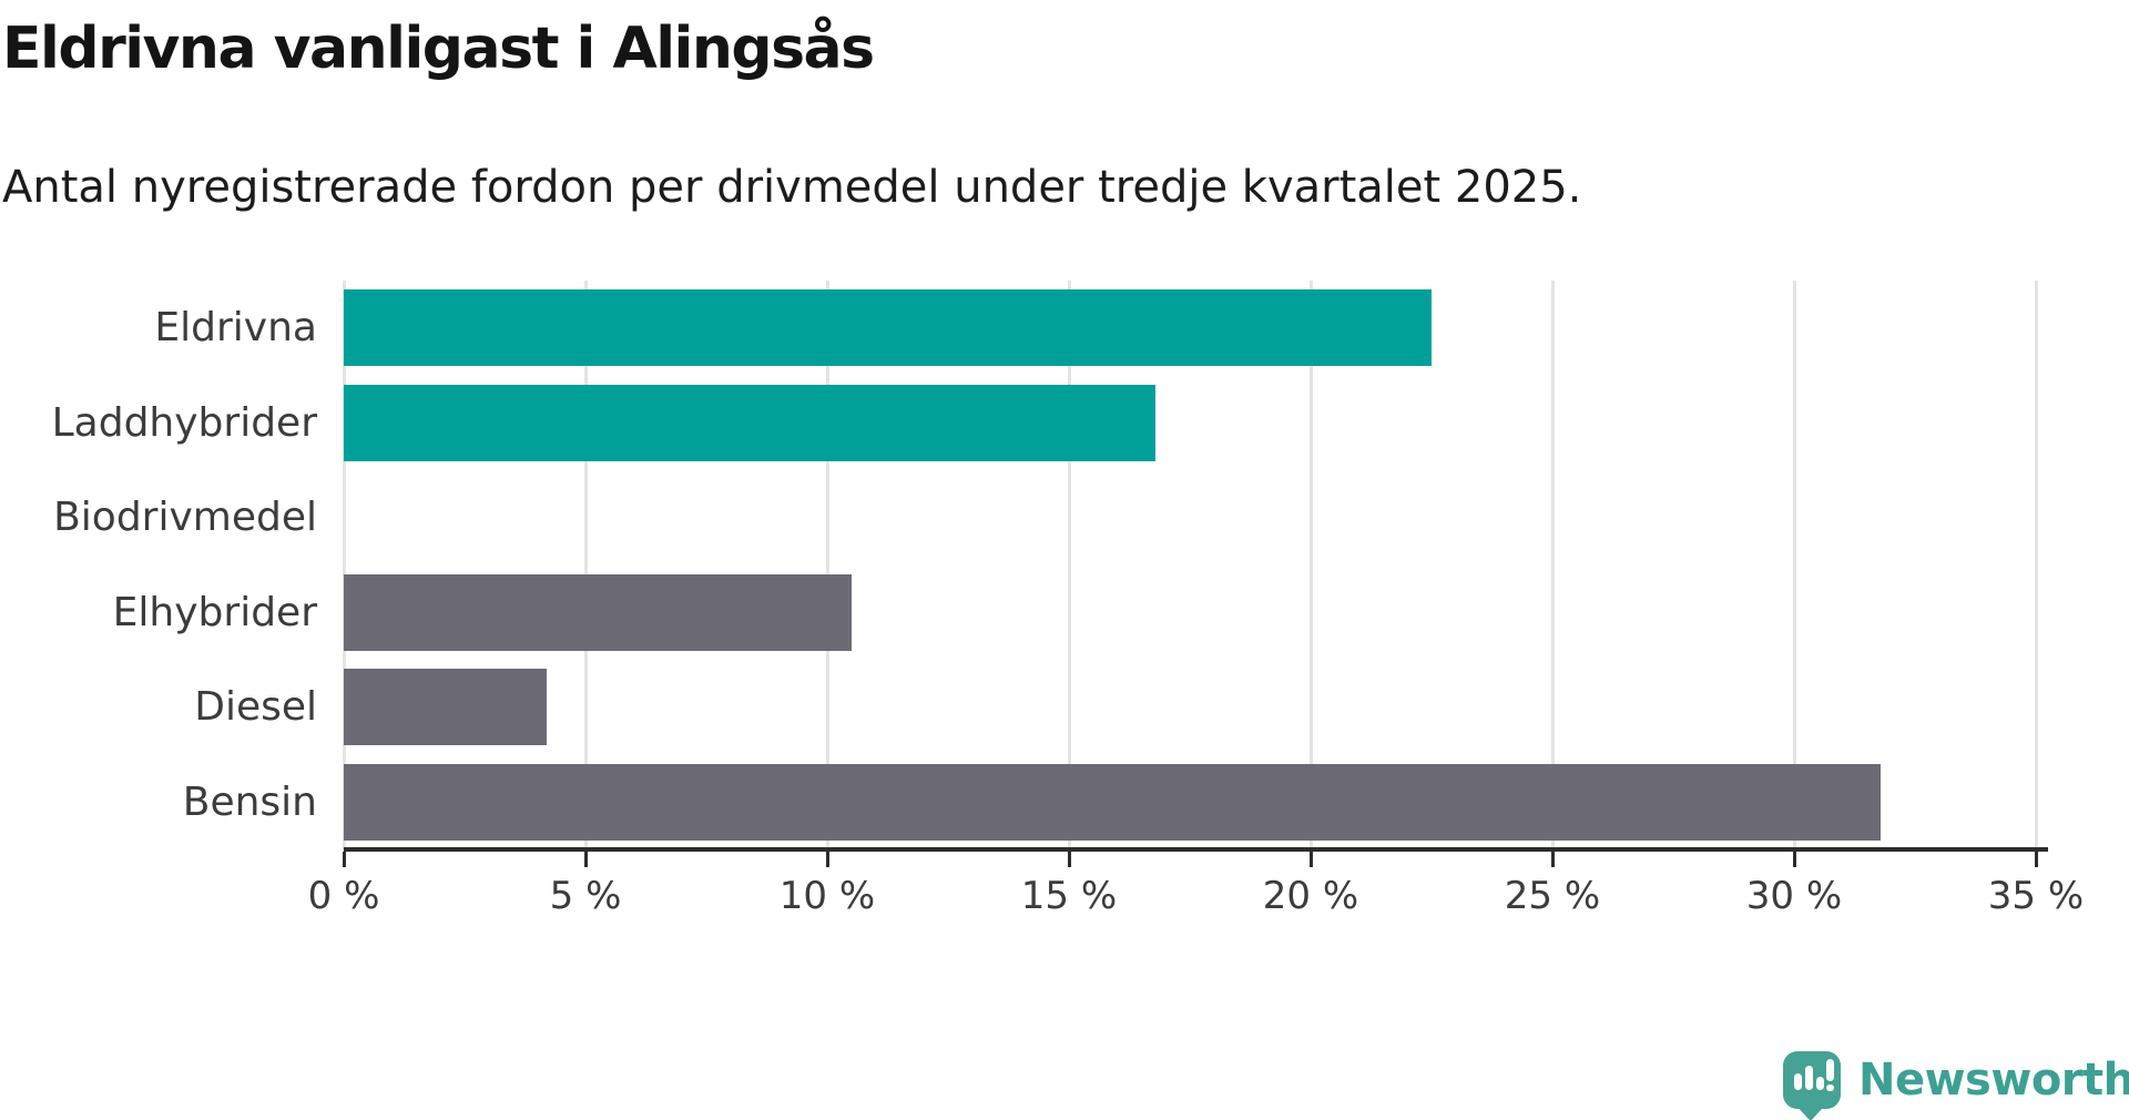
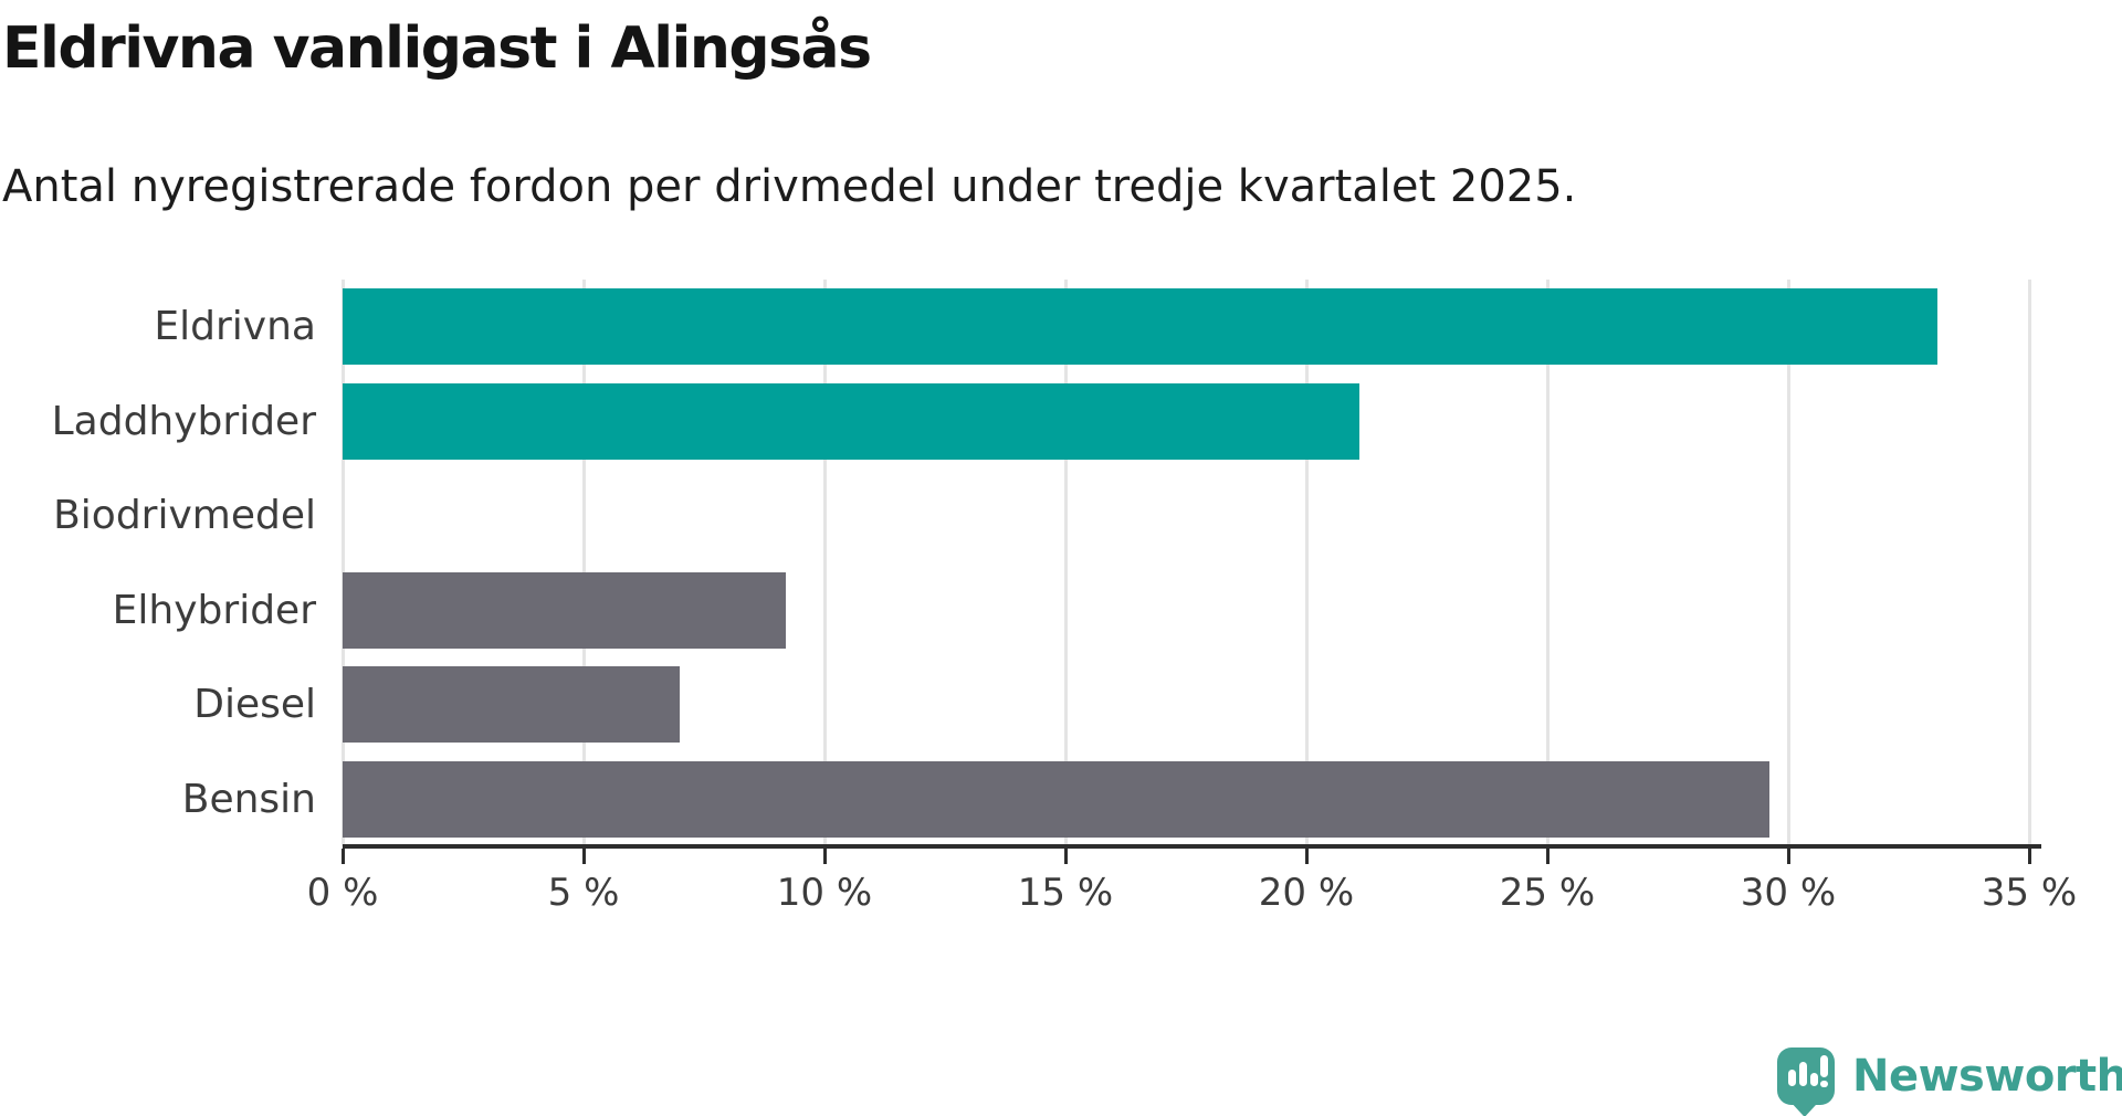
Eldrivna: 22.5% -> 33.1%
Laddhybrider: 16.8% -> 21.1%
Elhybrider: 10.5% -> 9.2%
Diesel: 4.2% -> 7.0%
Bensin: 31.8% -> 29.6%
